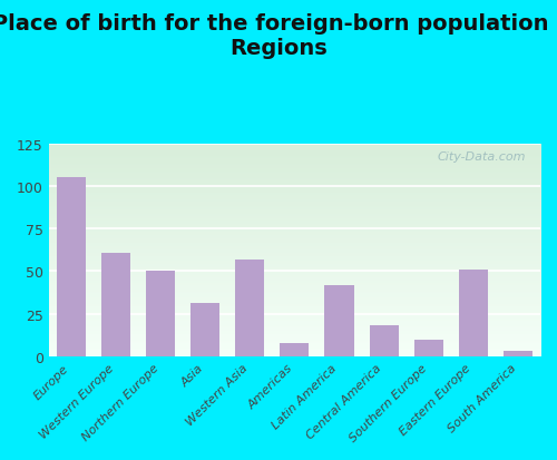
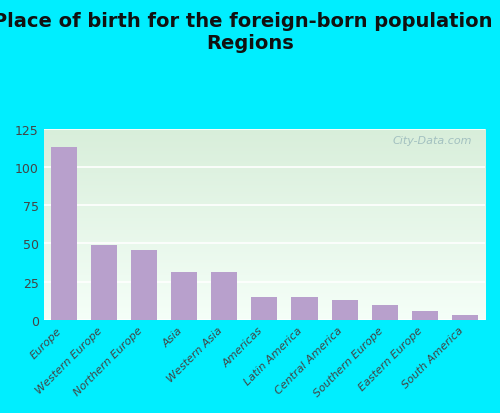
Europe: 105 -> 113
Western Europe: 61 -> 49
Northern Europe: 50 -> 46
Western Asia: 57 -> 31
Americas: 8 -> 15
Latin America: 42 -> 15
Central America: 18 -> 13
Eastern Europe: 51 -> 6
